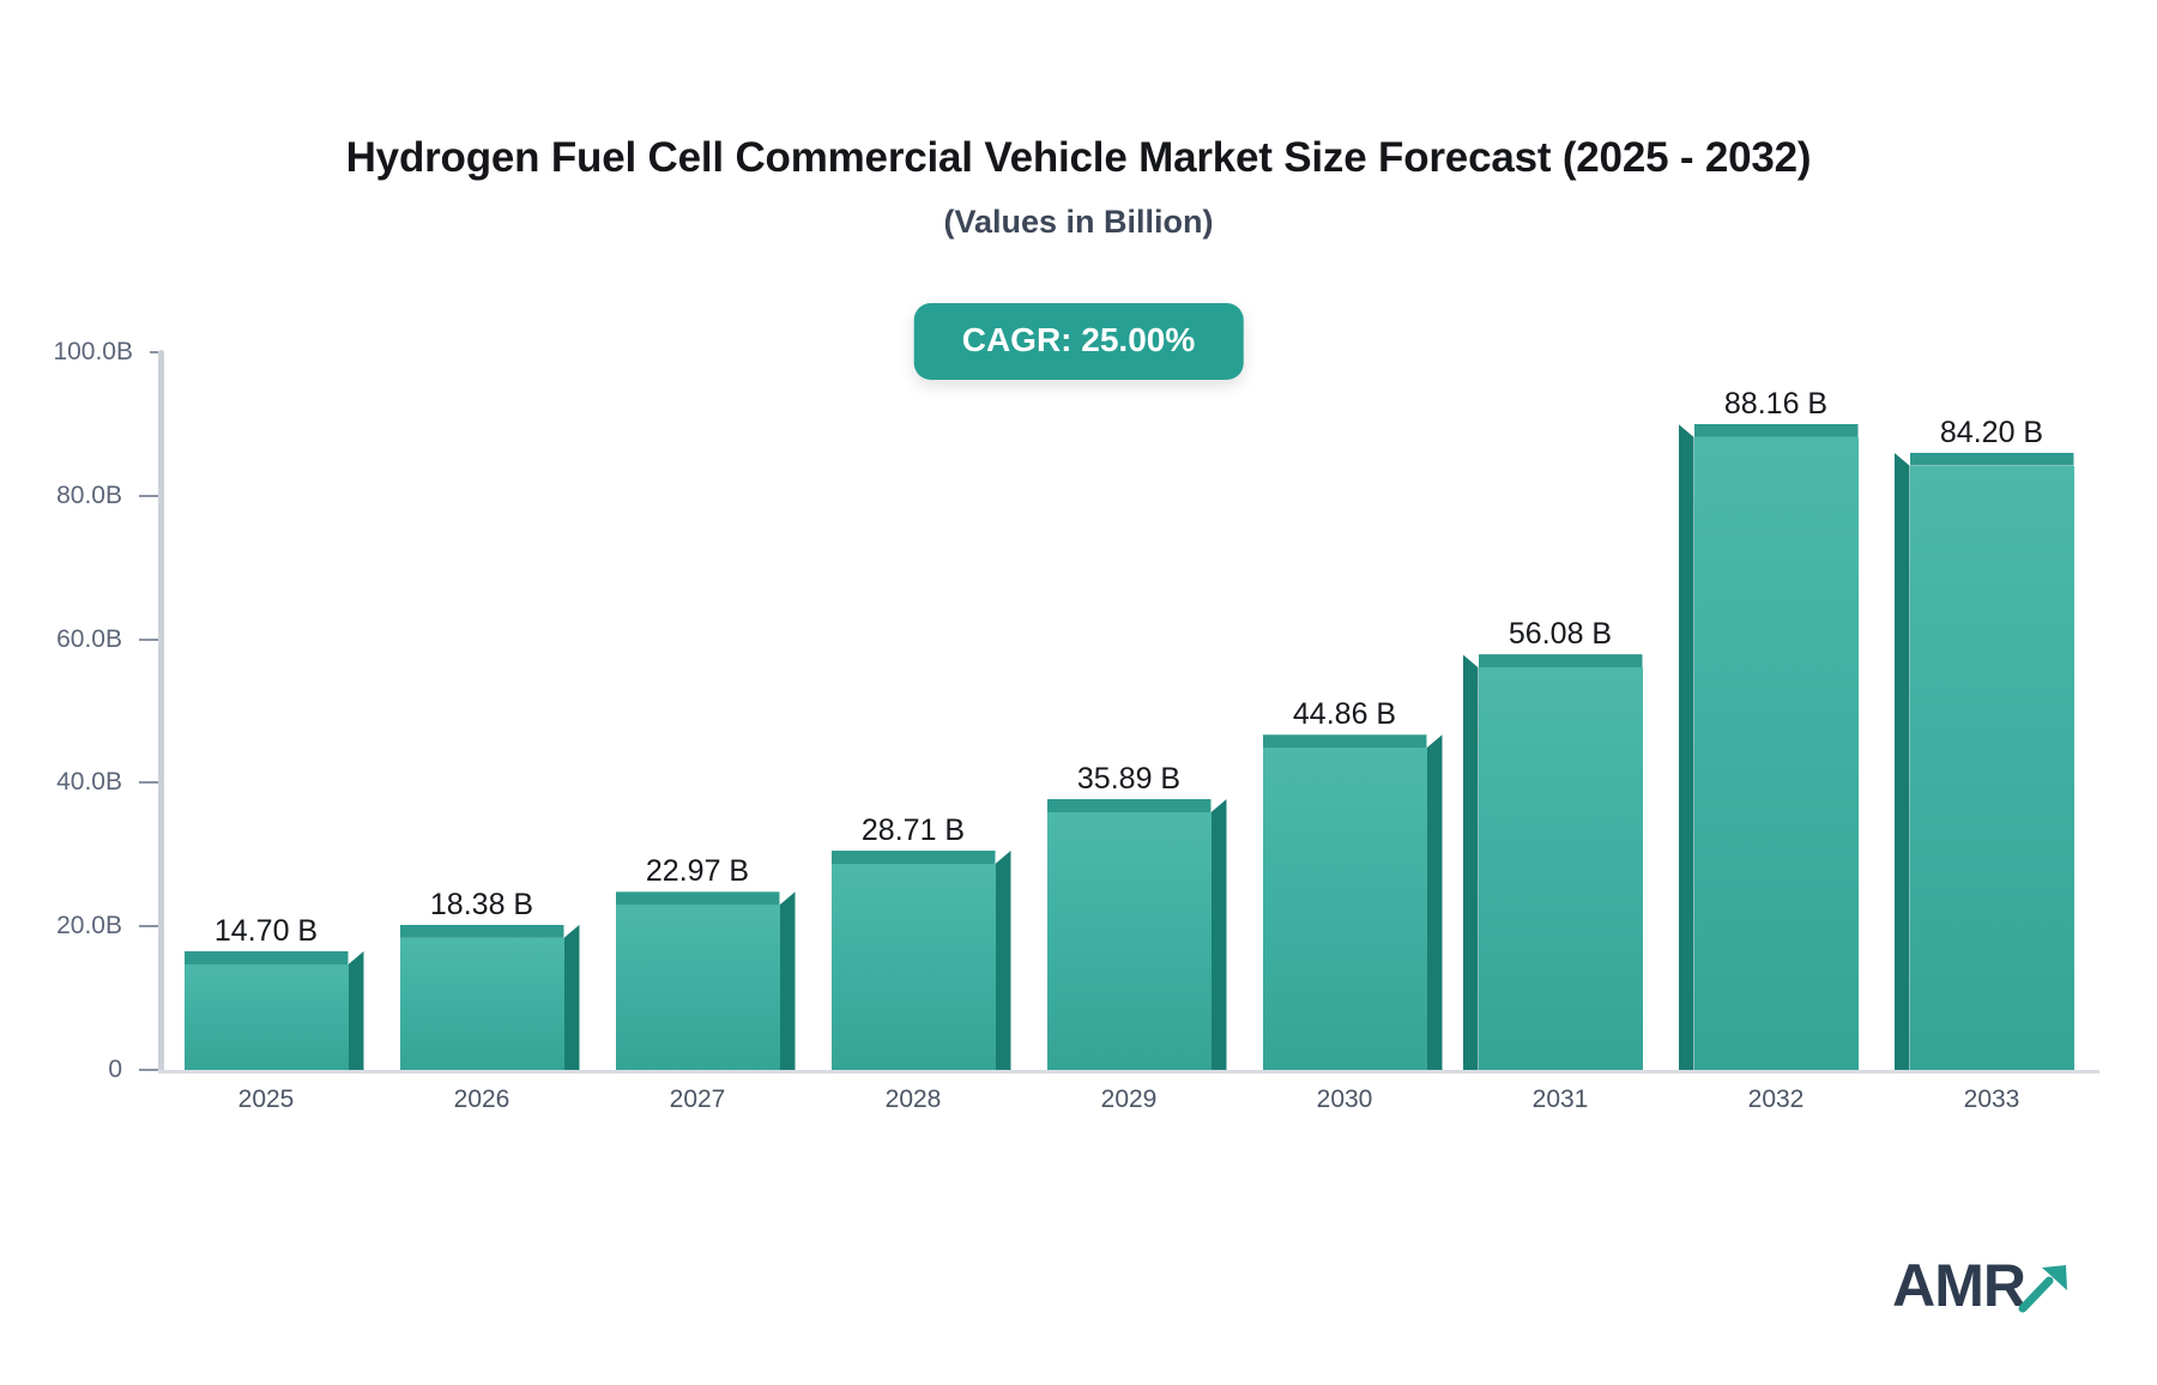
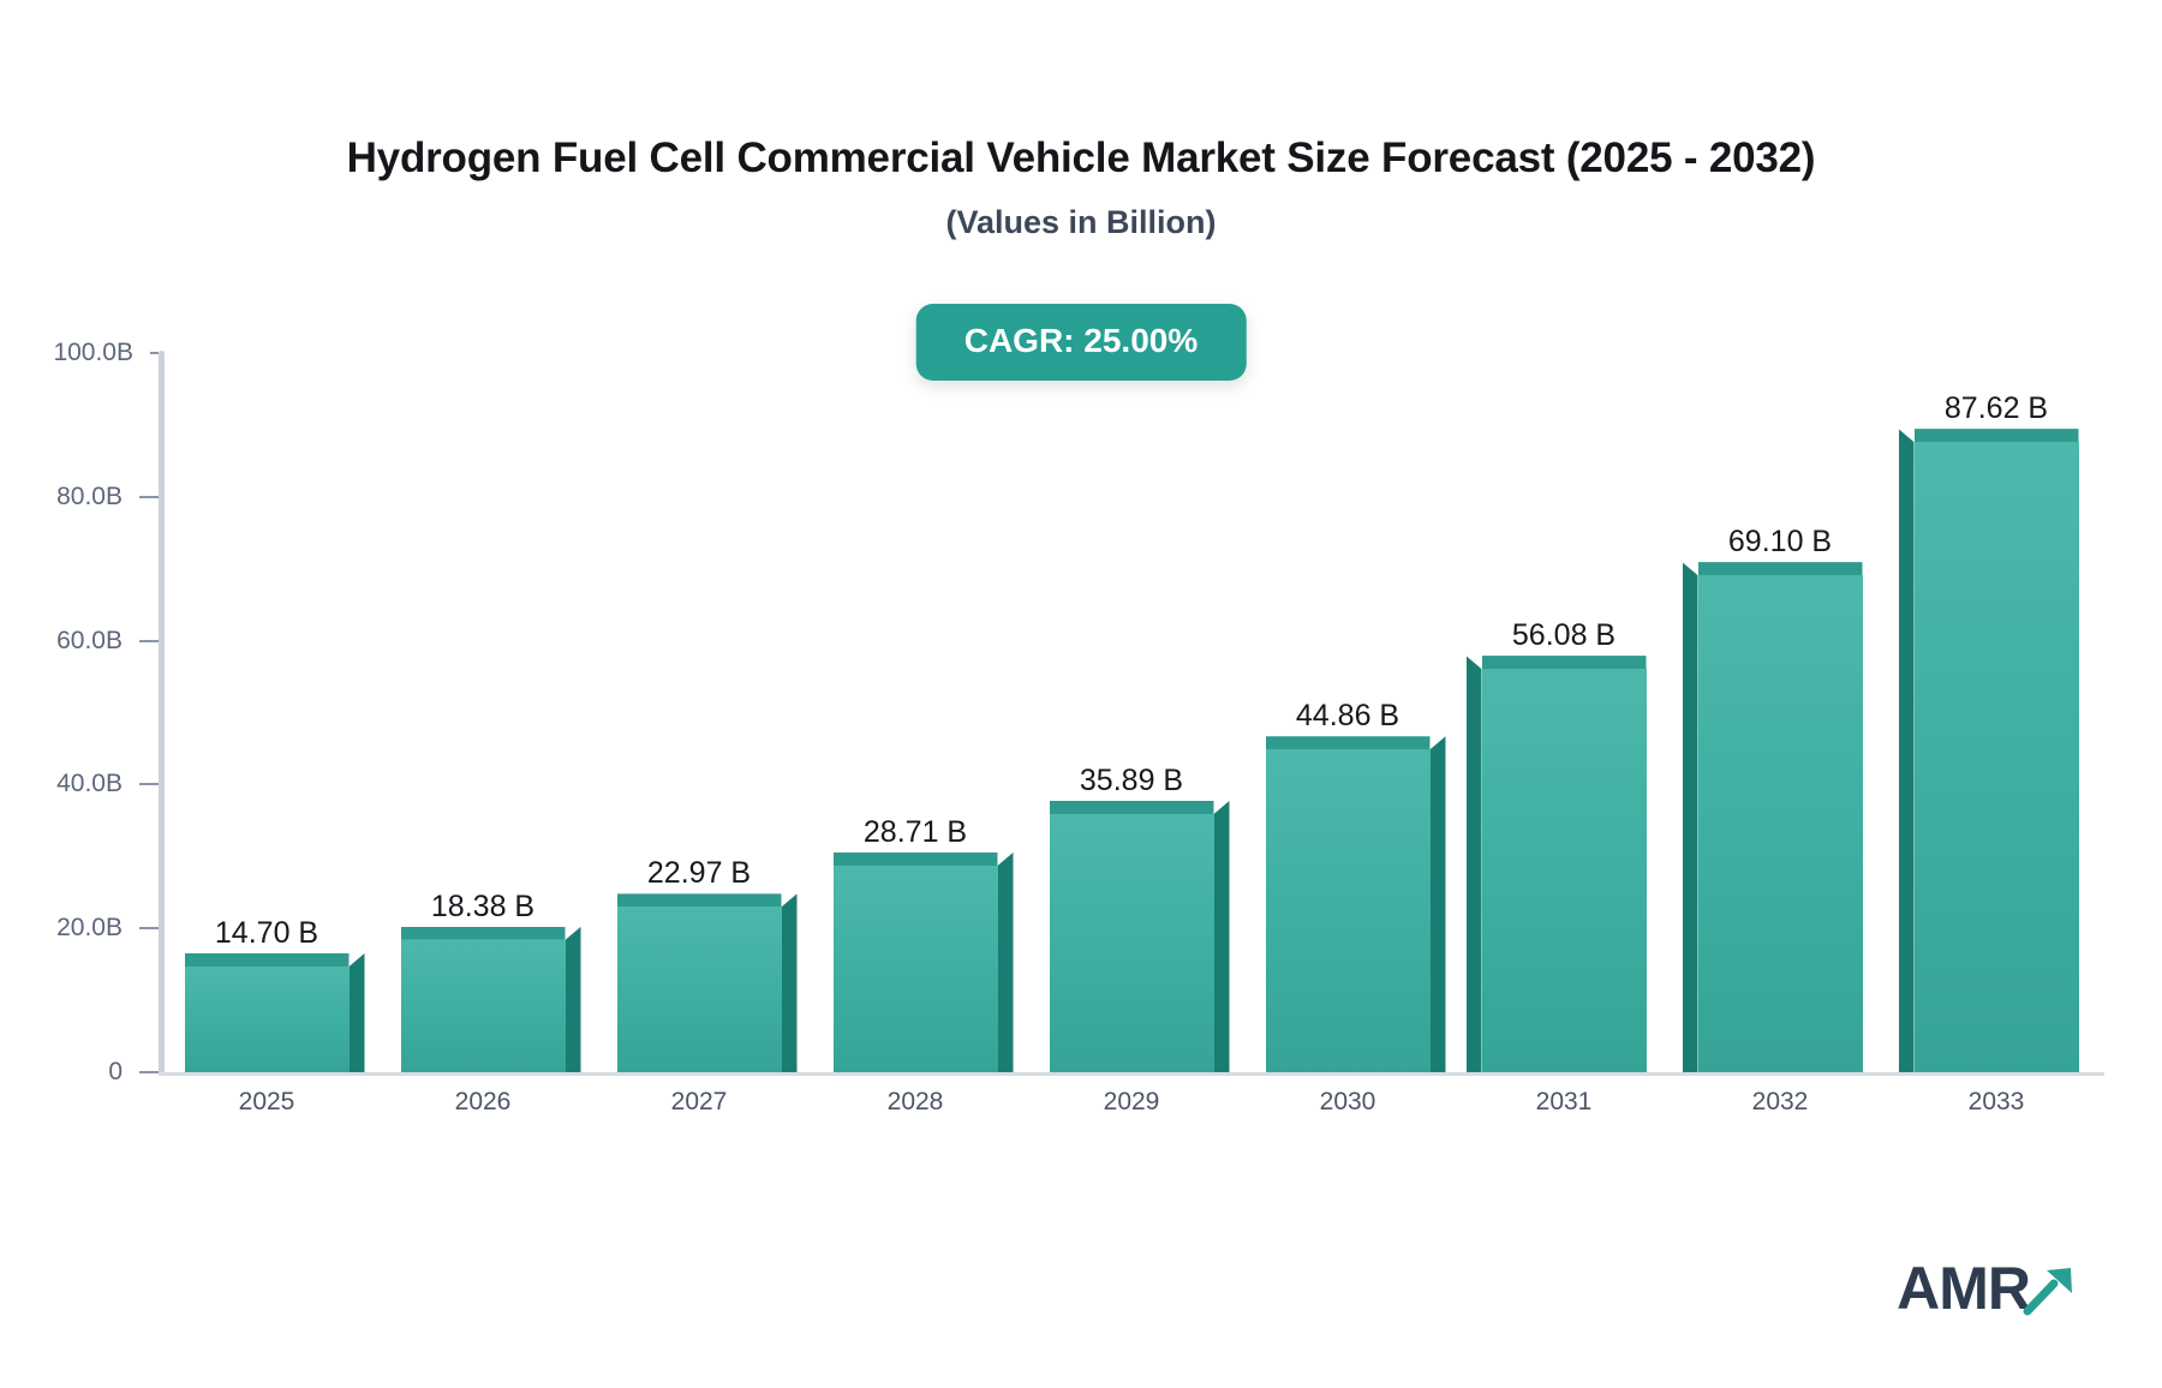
2032: 88.16 -> 69.10
2033: 84.20 -> 87.62
